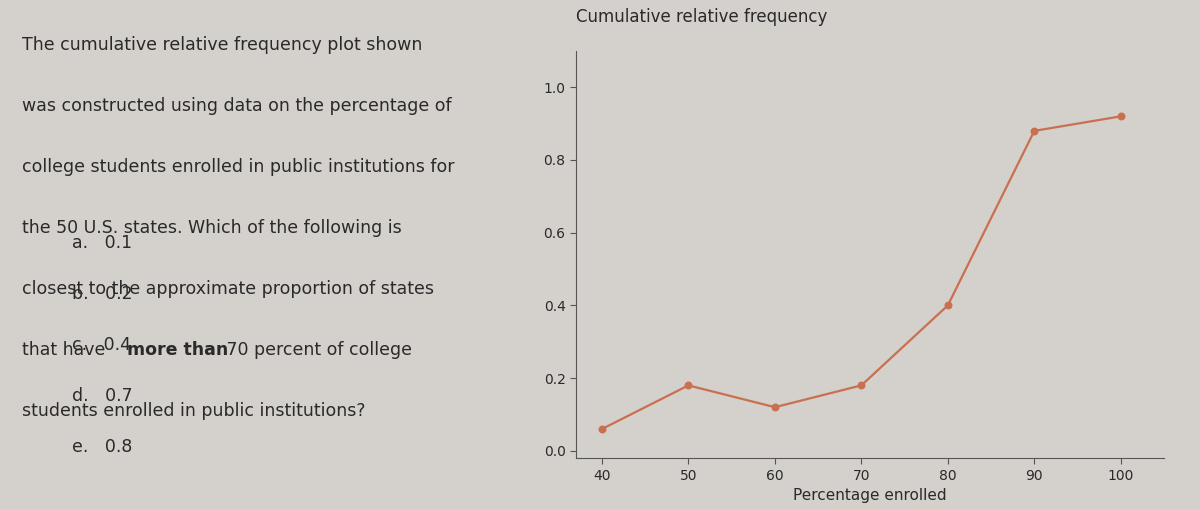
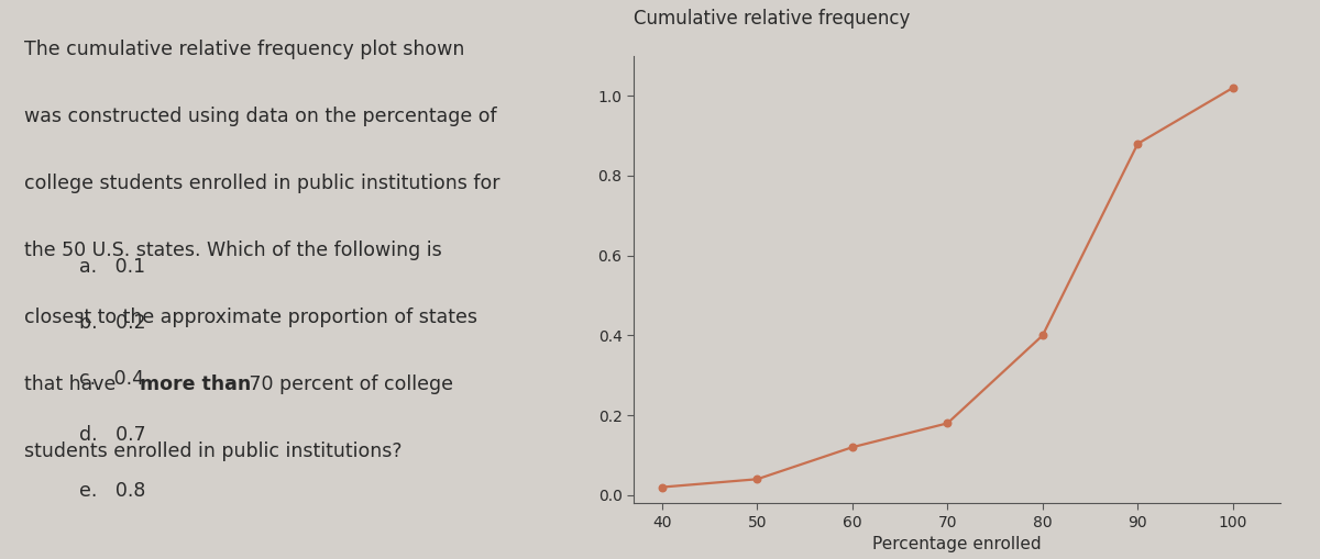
40: 0.06 -> 0.02
50: 0.18 -> 0.04
100: 0.92 -> 1.02
